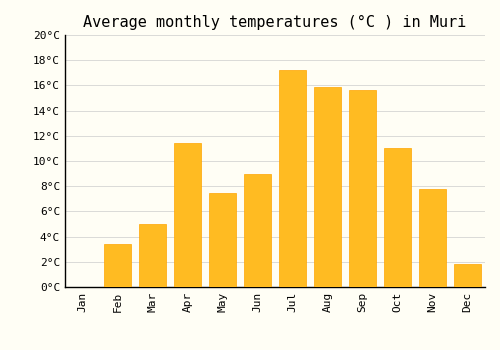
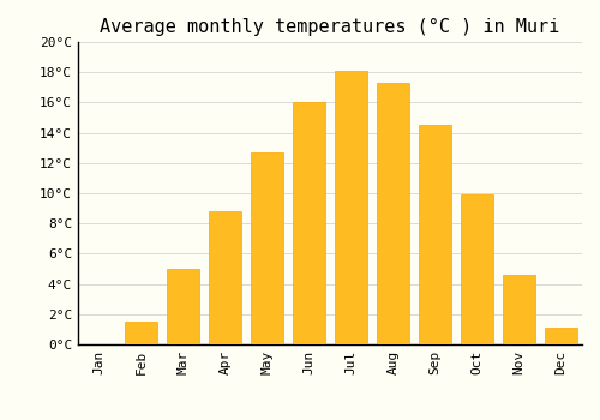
Feb: 3.4°C -> 1.5°C
Apr: 11.4°C -> 8.8°C
May: 7.5°C -> 12.7°C
Jun: 9.0°C -> 16.0°C
Jul: 17.2°C -> 18.1°C
Aug: 15.9°C -> 17.3°C
Sep: 15.6°C -> 14.5°C
Oct: 11.0°C -> 9.9°C
Nov: 7.8°C -> 4.6°C
Dec: 1.8°C -> 1.1°C
